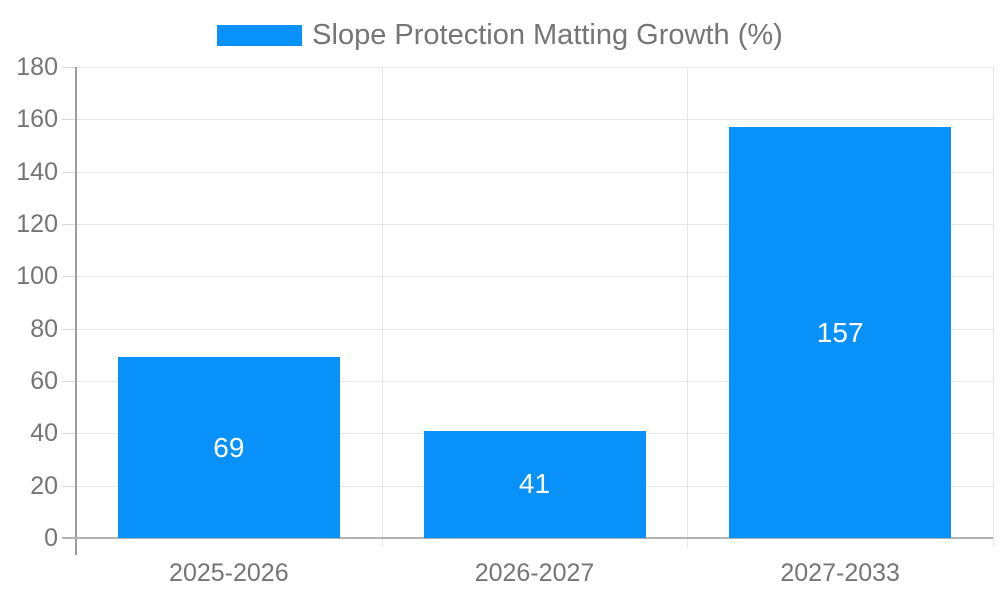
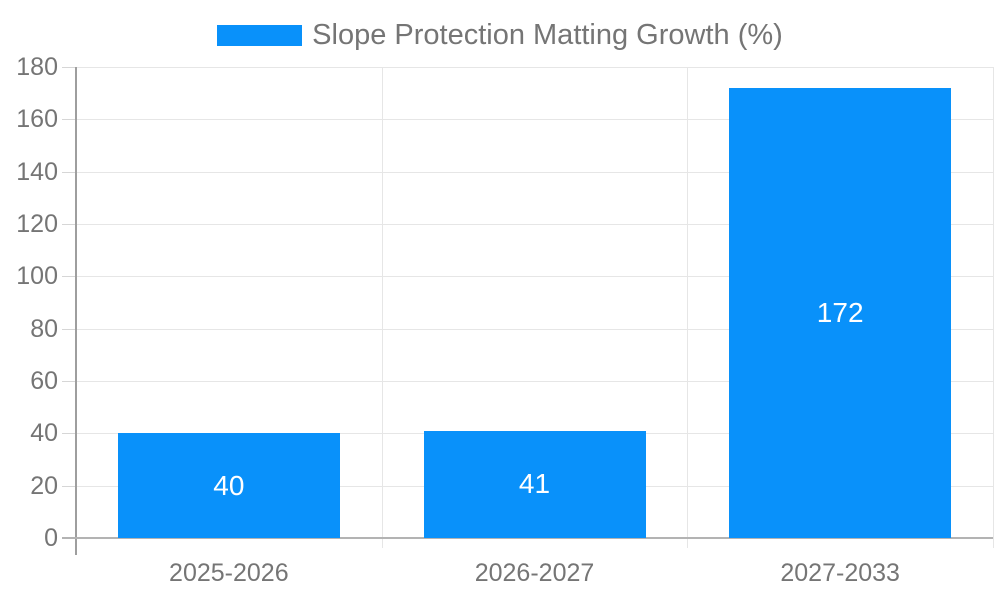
2025-2026: 69 -> 40
2027-2033: 157 -> 172
